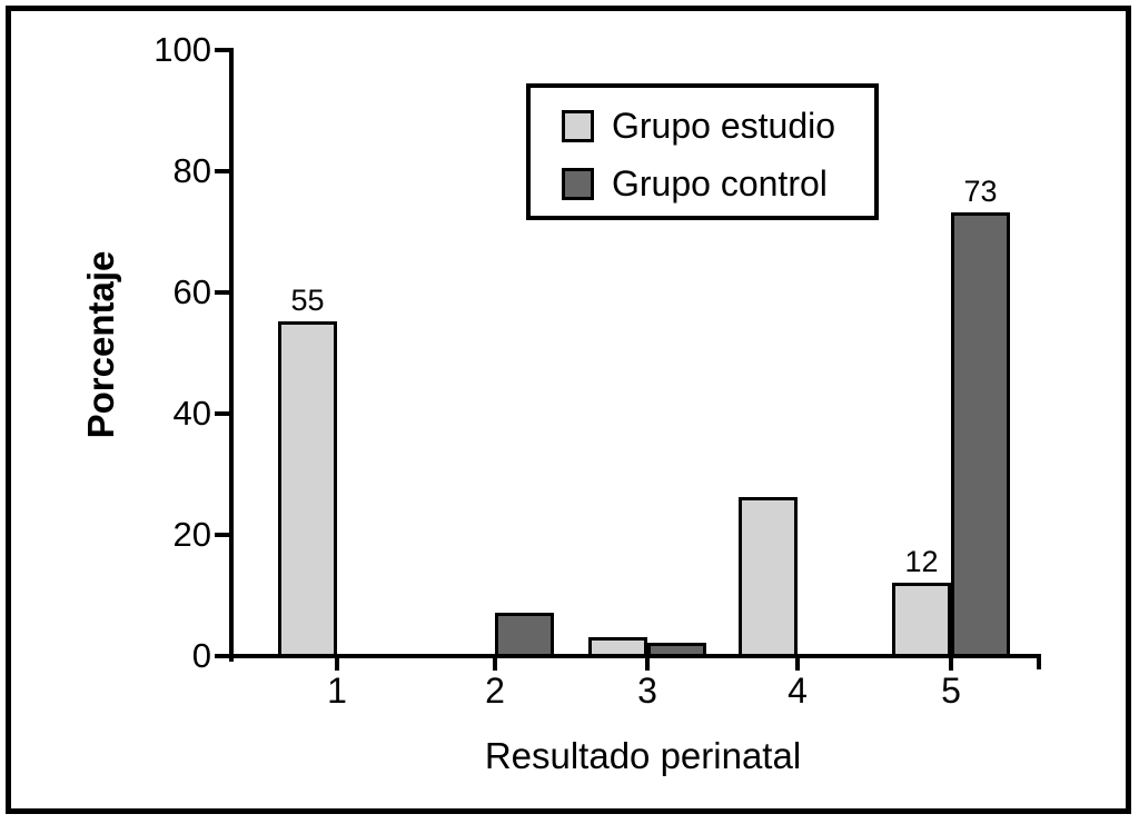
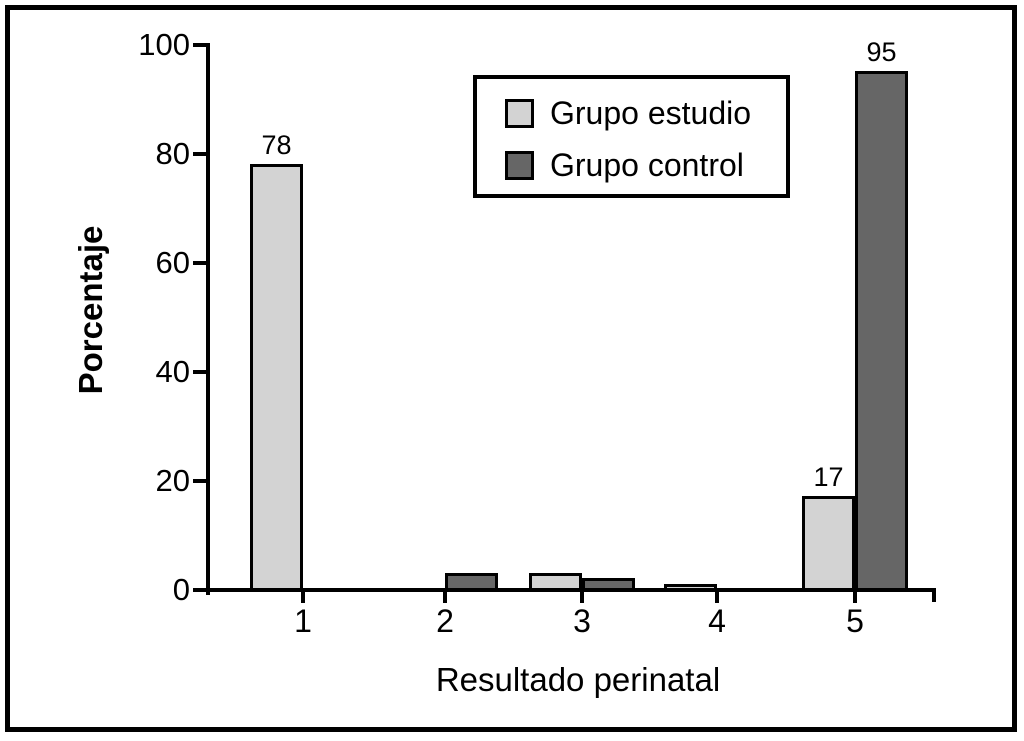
Grupo estudio/1: 55 -> 78
Grupo control/2: 7 -> 3
Grupo estudio/4: 26 -> 1
Grupo estudio/5: 12 -> 17
Grupo control/5: 73 -> 95
